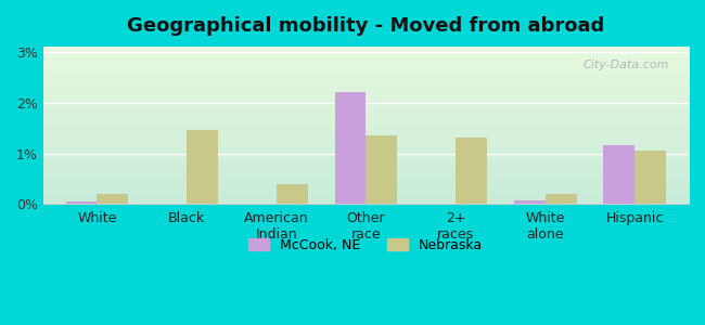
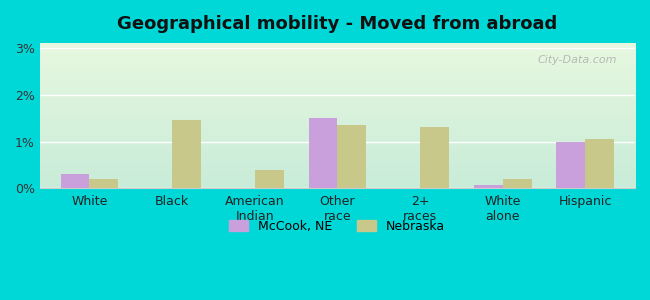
McCook, NE/White: 0.05% -> 0.30%
McCook, NE/Other race: 2.20% -> 1.50%
McCook, NE/Hispanic: 1.15% -> 1.00%
